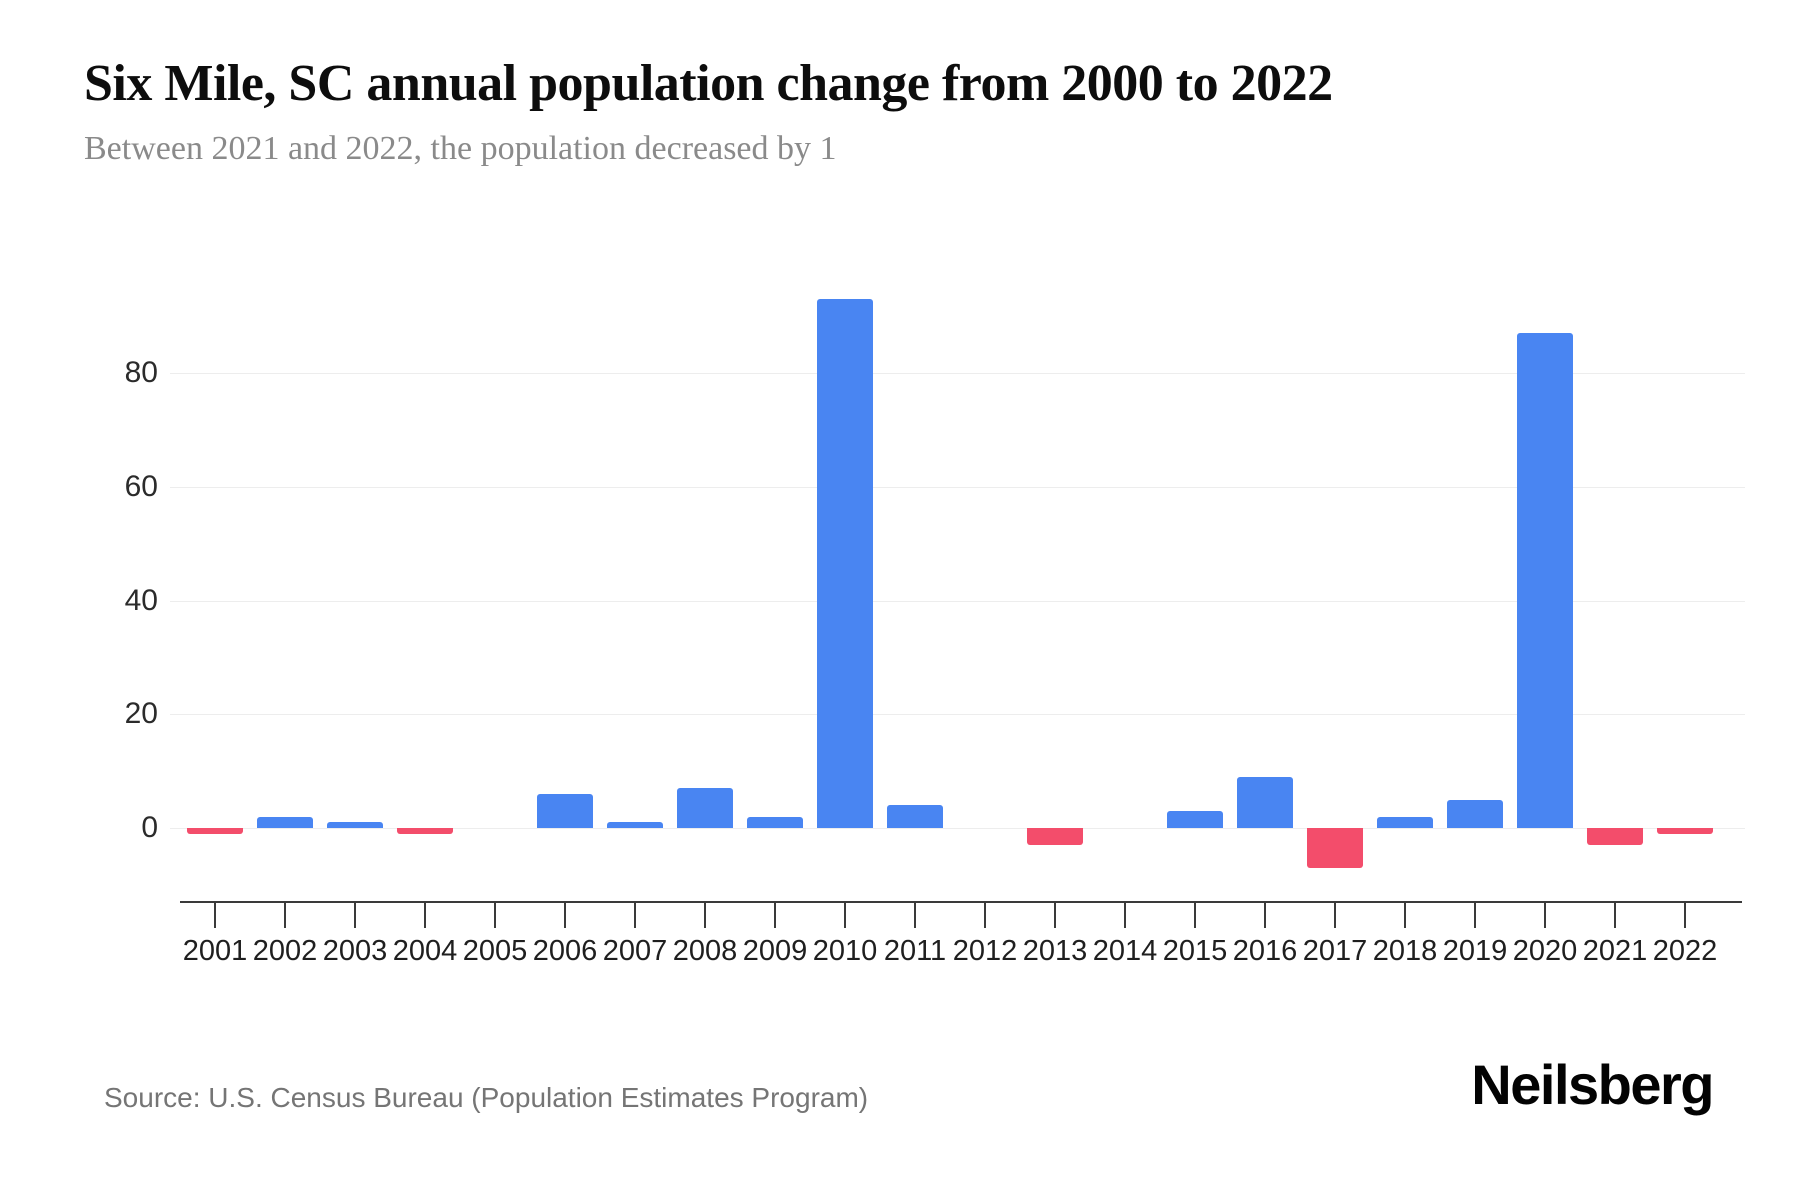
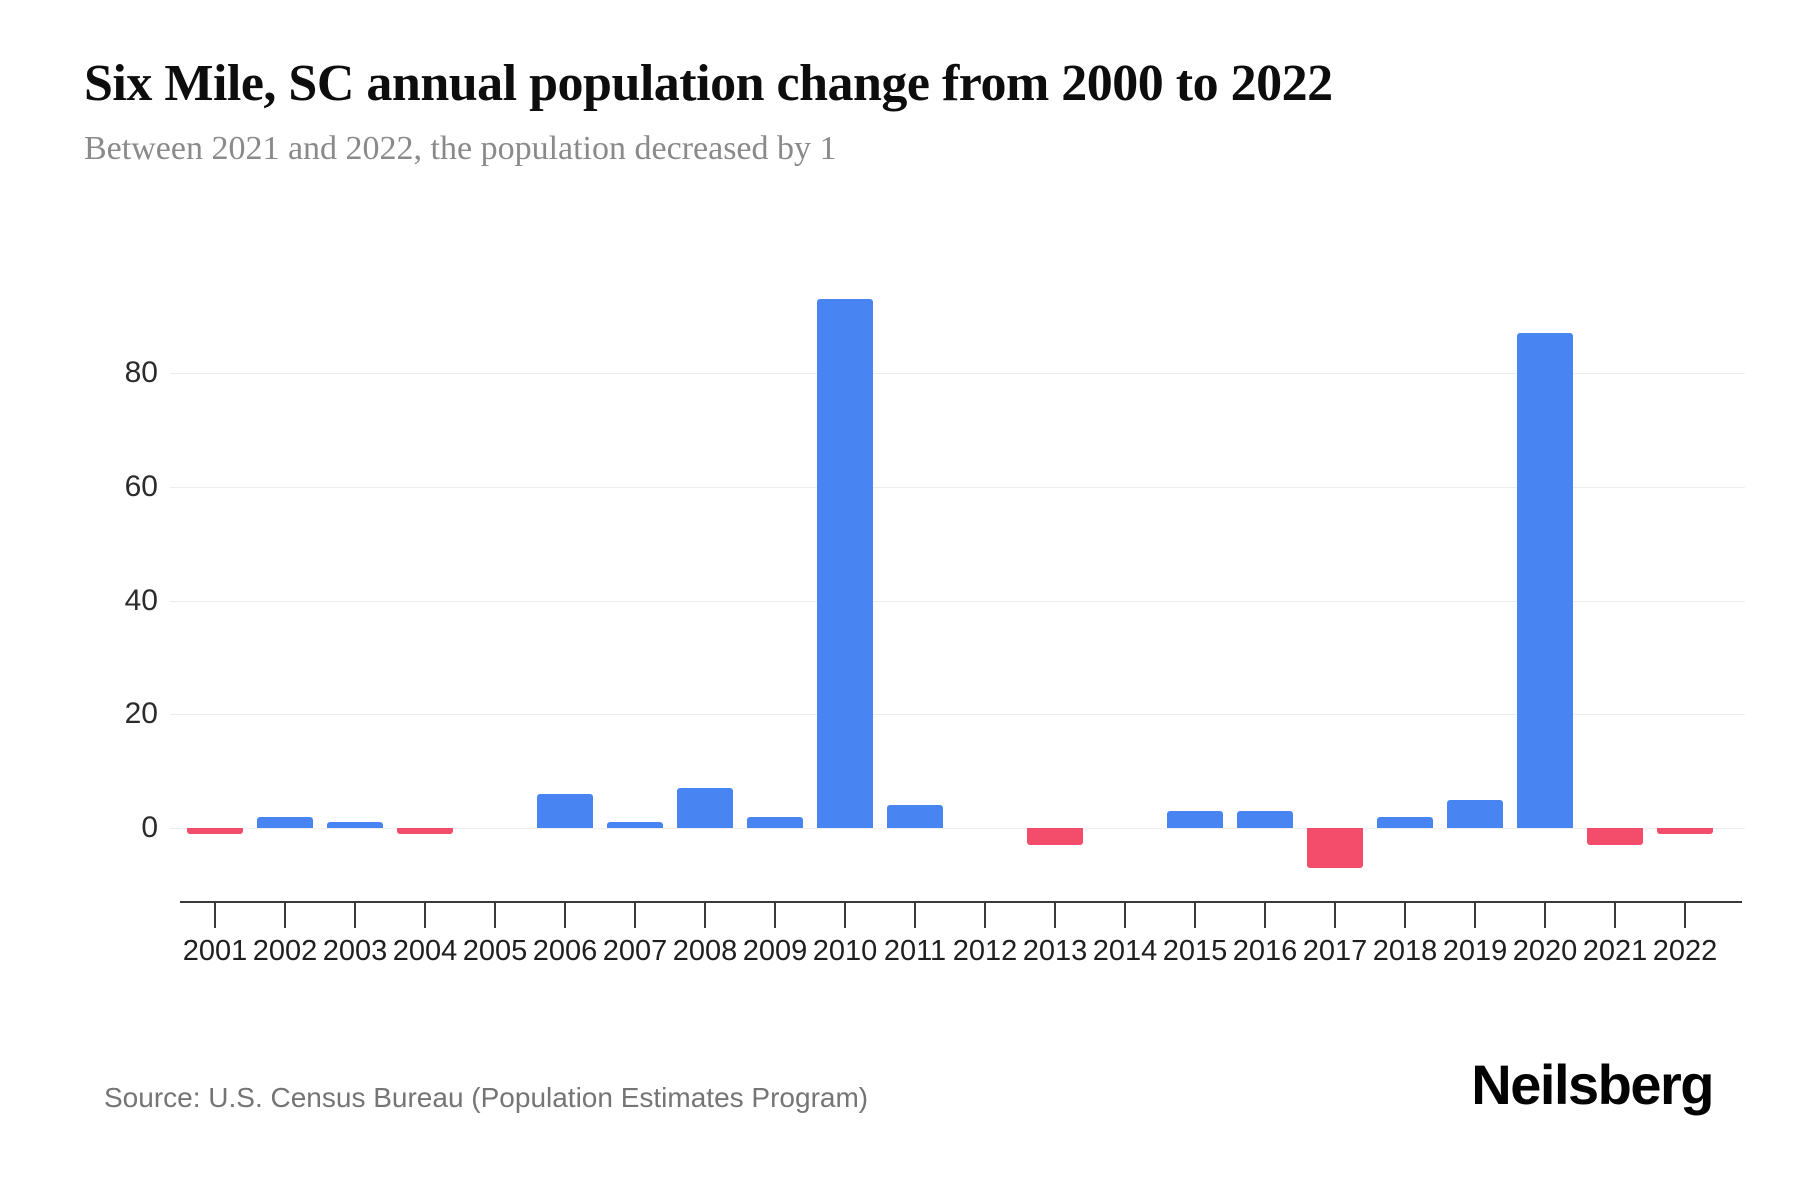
2016: 9 -> 3
